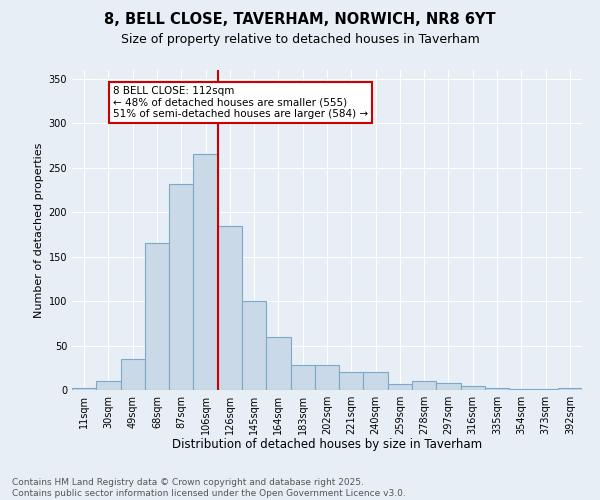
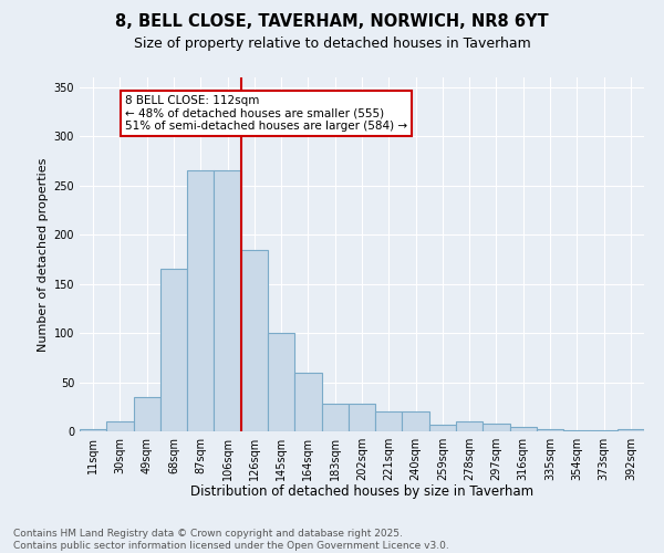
87sqm: 232 -> 265
